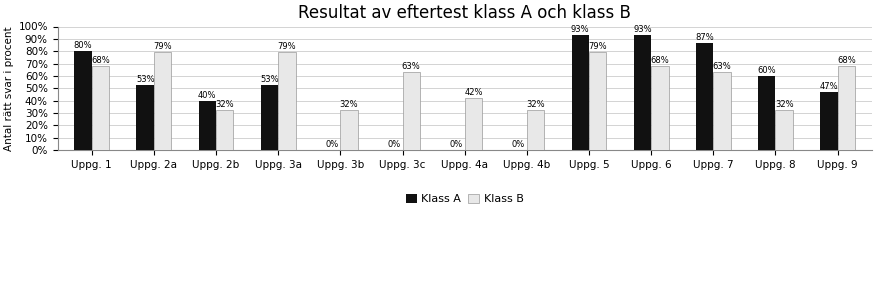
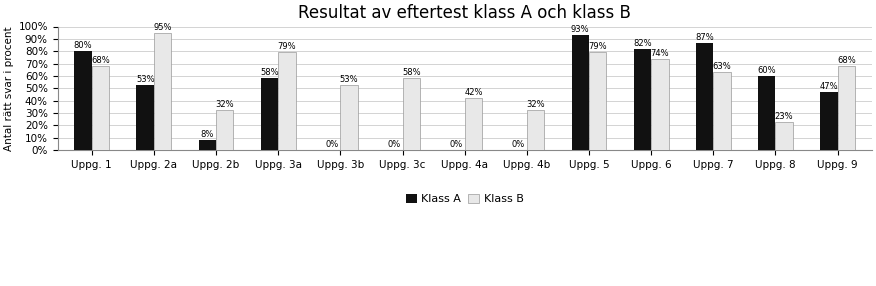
Klass B/Uppg. 2a: 79% -> 95%
Klass A/Uppg. 2b: 40% -> 8%
Klass A/Uppg. 3a: 53% -> 58%
Klass B/Uppg. 3b: 32% -> 53%
Klass B/Uppg. 3c: 63% -> 58%
Klass A/Uppg. 6: 93% -> 82%
Klass B/Uppg. 6: 68% -> 74%
Klass B/Uppg. 8: 32% -> 23%
